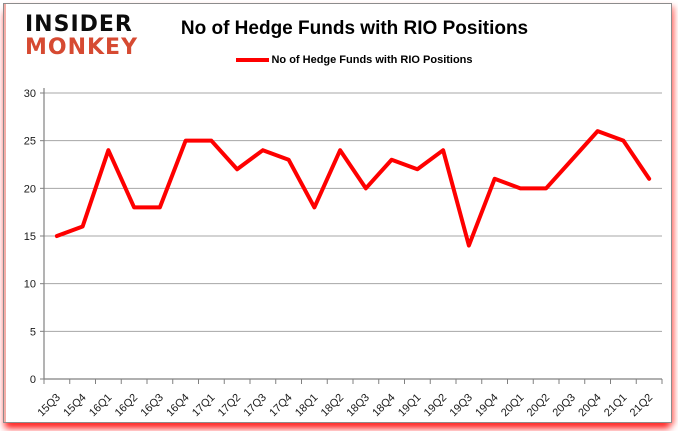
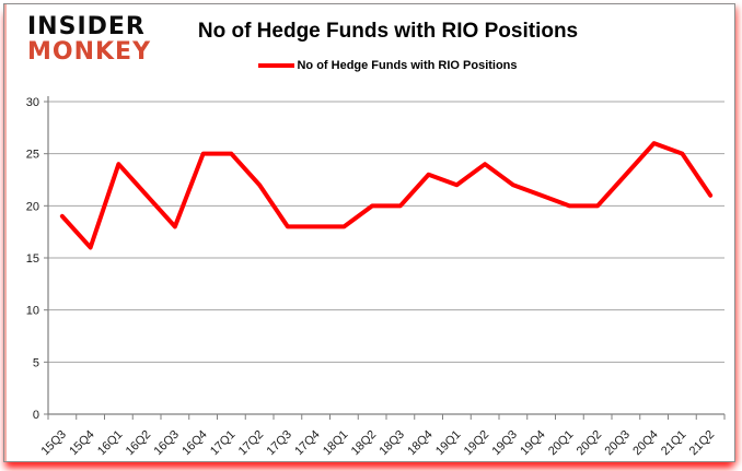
15Q3: 15 -> 19
16Q2: 18 -> 21
17Q3: 24 -> 18
17Q4: 23 -> 18
18Q2: 24 -> 20
19Q3: 14 -> 22
